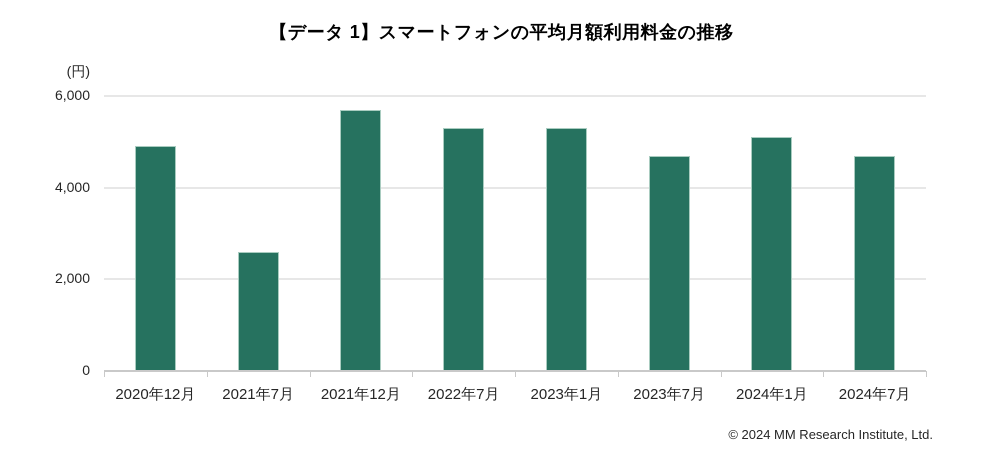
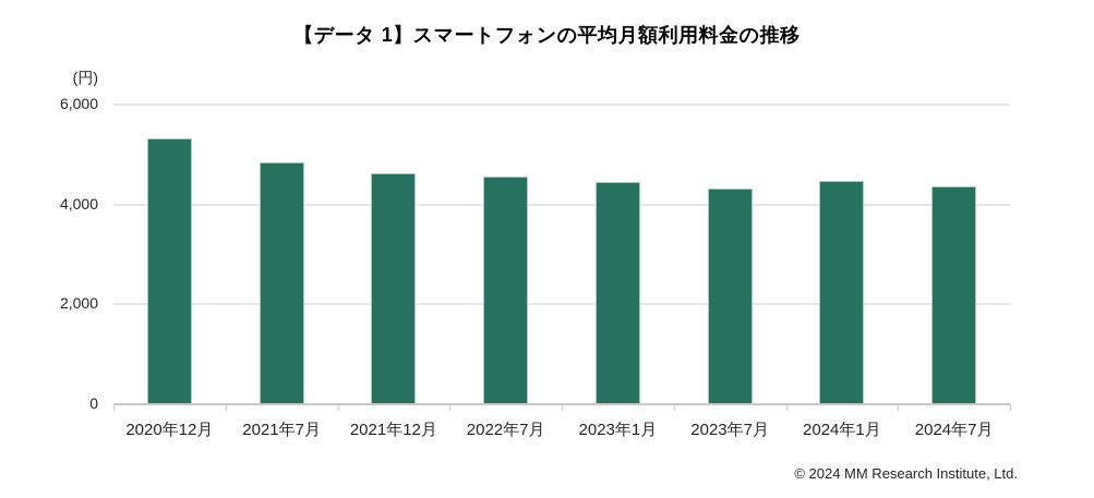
2020年12月: 4900 -> 5300
2021年7月: 2600 -> 4800
2021年12月: 5700 -> 4600
2022年7月: 5300 -> 4600
2023年1月: 5300 -> 4500
2023年7月: 4700 -> 4300
2024年1月: 5100 -> 4500
2024年7月: 4700 -> 4400
